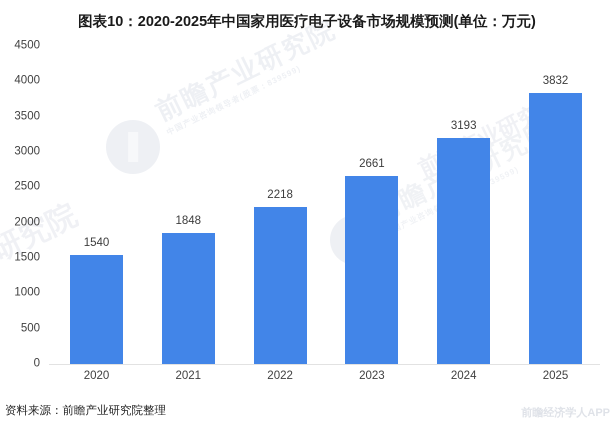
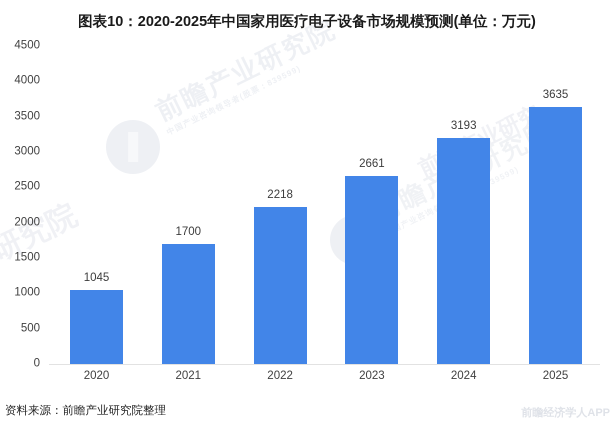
2020: 1540 -> 1045
2021: 1848 -> 1700
2025: 3832 -> 3635
